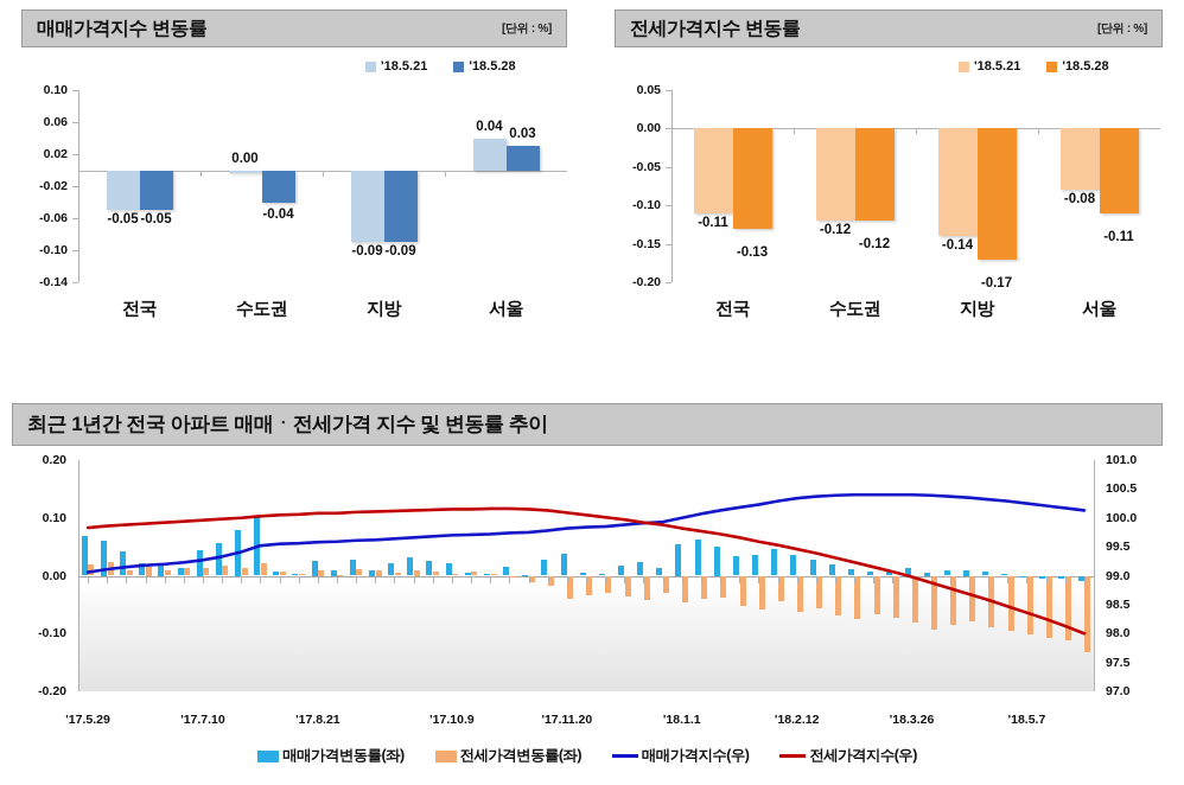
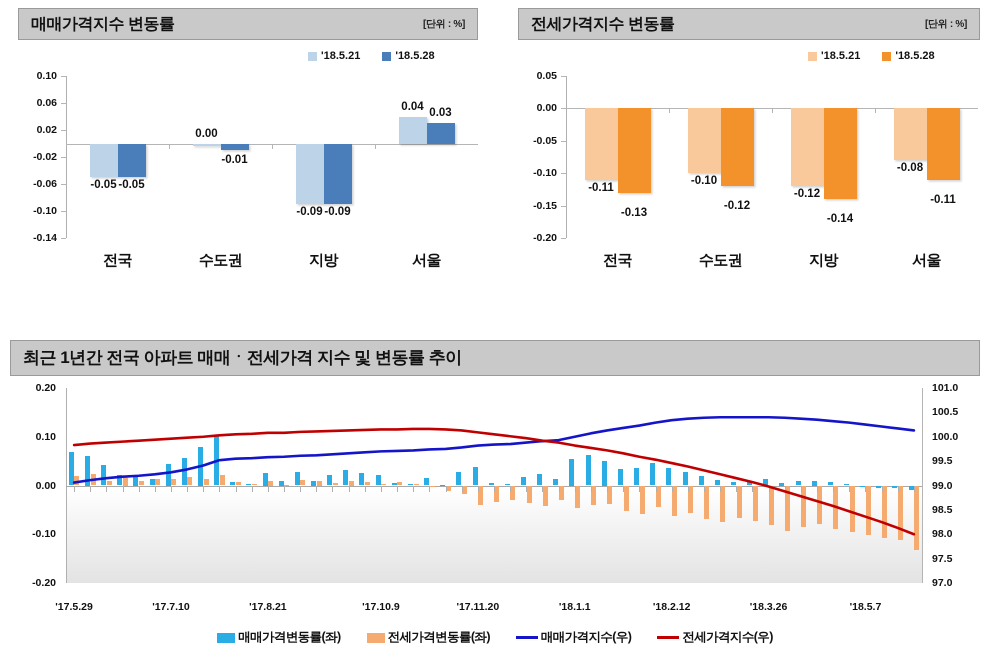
매매가격지수 변동률/'18.5.28/수도권: -0.04 -> -0.01
전세가격지수 변동률/'18.5.21/수도권: -0.12 -> -0.10
전세가격지수 변동률/'18.5.21/지방: -0.14 -> -0.12
전세가격지수 변동률/'18.5.28/지방: -0.17 -> -0.14
